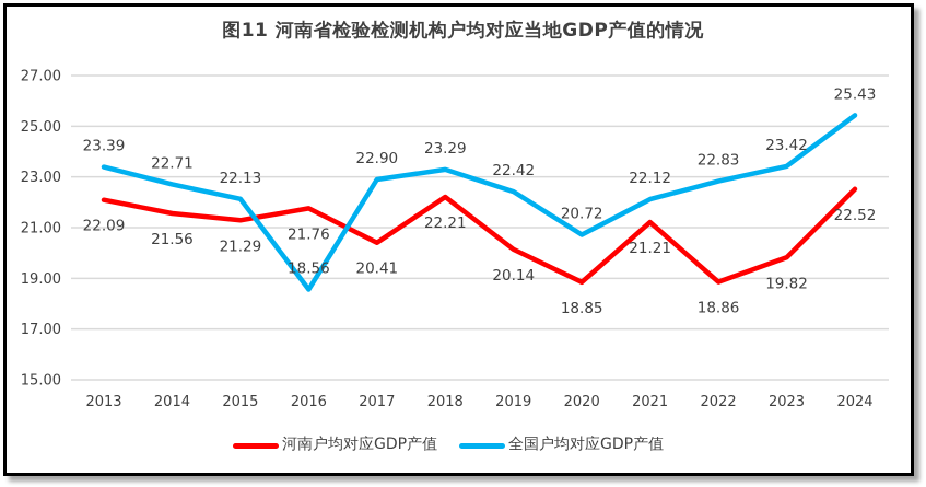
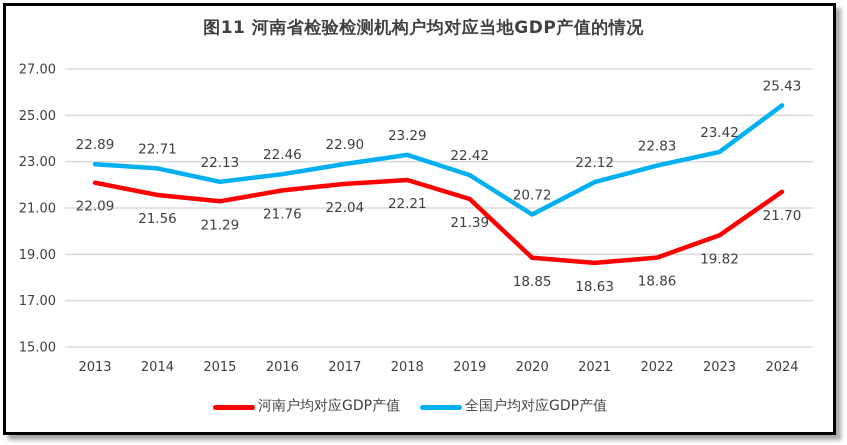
全国户均对应GDP产值/2013: 23.39 -> 22.89
全国户均对应GDP产值/2016: 18.56 -> 22.46
河南户均对应GDP产值/2017: 20.41 -> 22.04
河南户均对应GDP产值/2019: 20.14 -> 21.39
河南户均对应GDP产值/2021: 21.21 -> 18.63
河南户均对应GDP产值/2024: 22.52 -> 21.70
